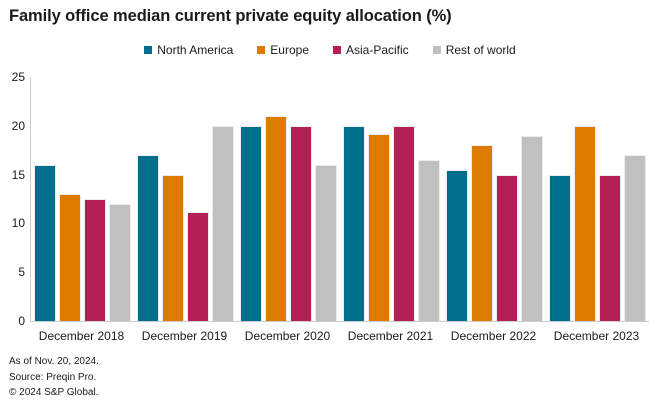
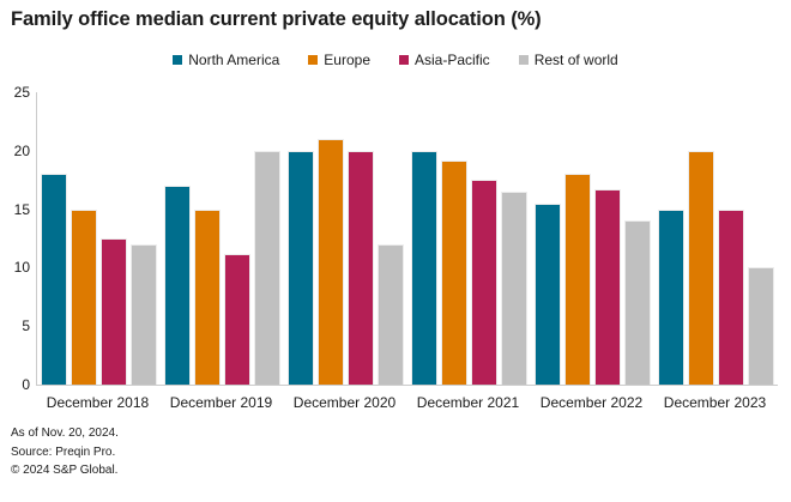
North America/December 2018: 16 -> 18
Europe/December 2018: 13 -> 15
Rest of world/December 2020: 16 -> 12
Asia-Pacific/December 2021: 20 -> 18
Asia-Pacific/December 2022: 15 -> 17
Rest of world/December 2022: 19 -> 14
Rest of world/December 2023: 17 -> 10
